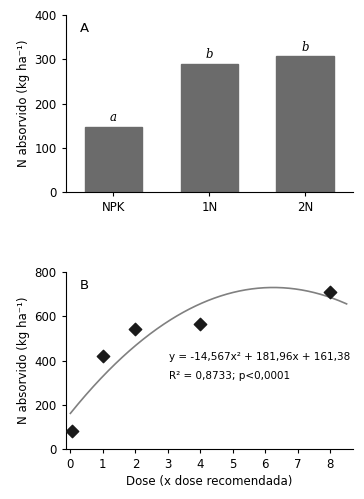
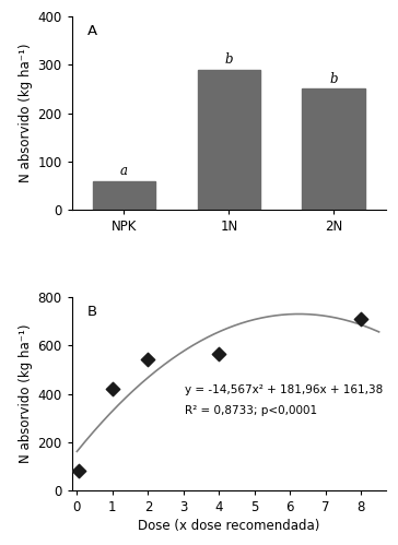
NPK: 148 -> 60
2N: 308 -> 250
